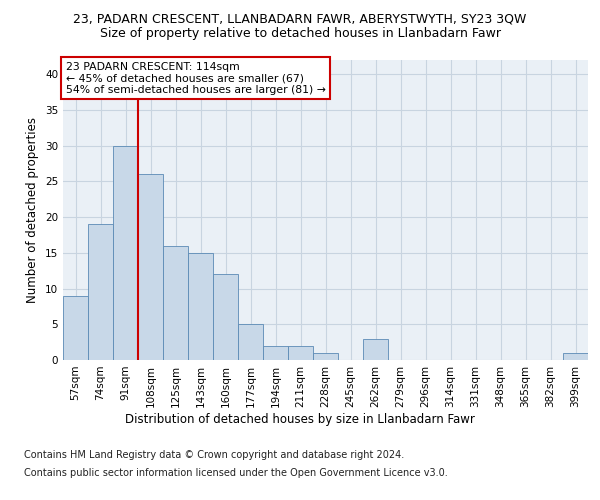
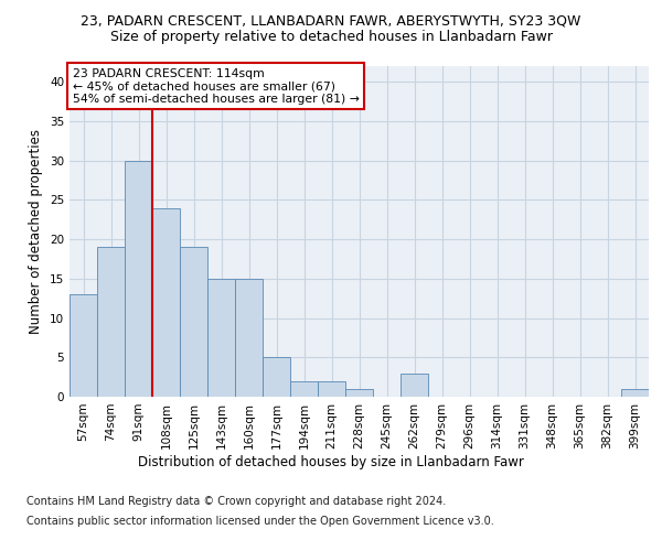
57sqm: 9 -> 13
108sqm: 26 -> 24
125sqm: 16 -> 19
160sqm: 12 -> 15
